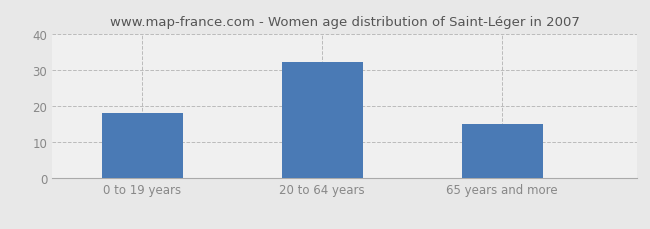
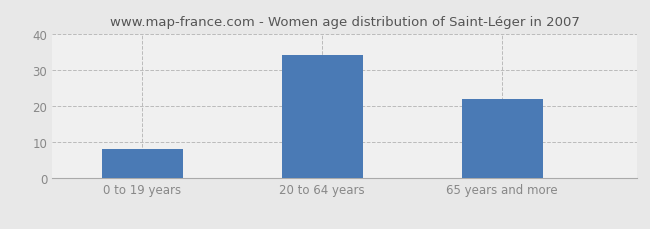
0 to 19 years: 18 -> 8
20 to 64 years: 32 -> 34
65 years and more: 15 -> 22
